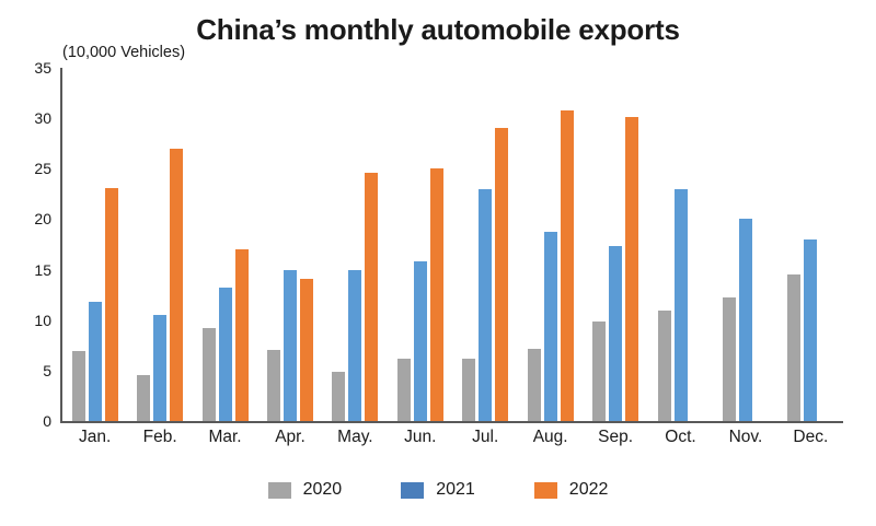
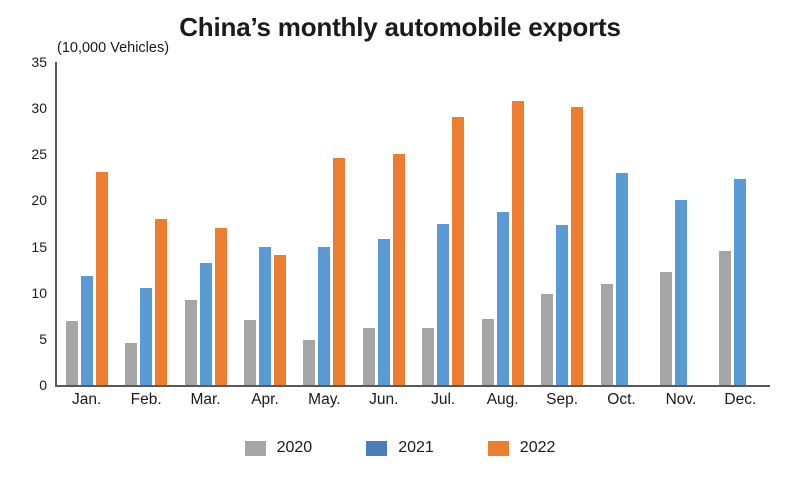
2022/Feb.: 27 -> 18
2021/Jul.: 23 -> 17
2021/Dec.: 18 -> 22
